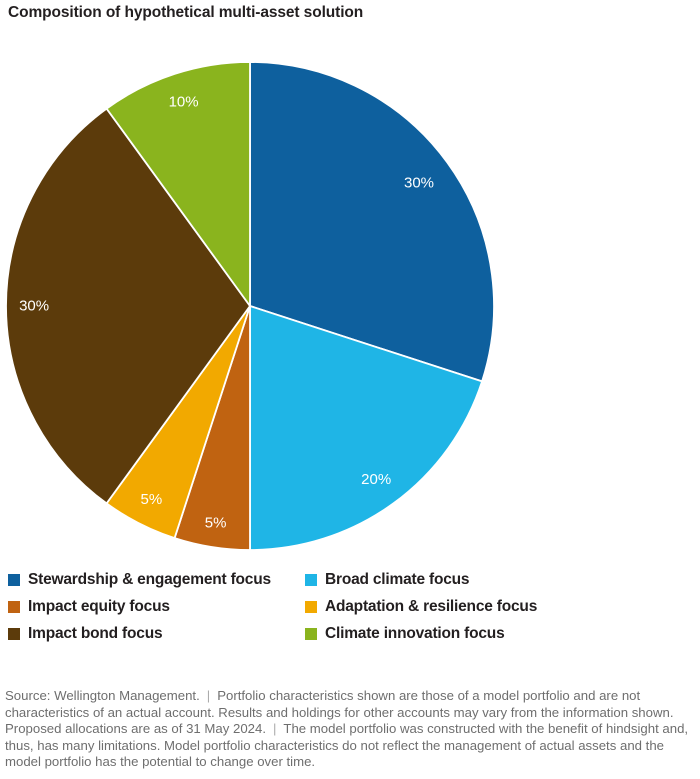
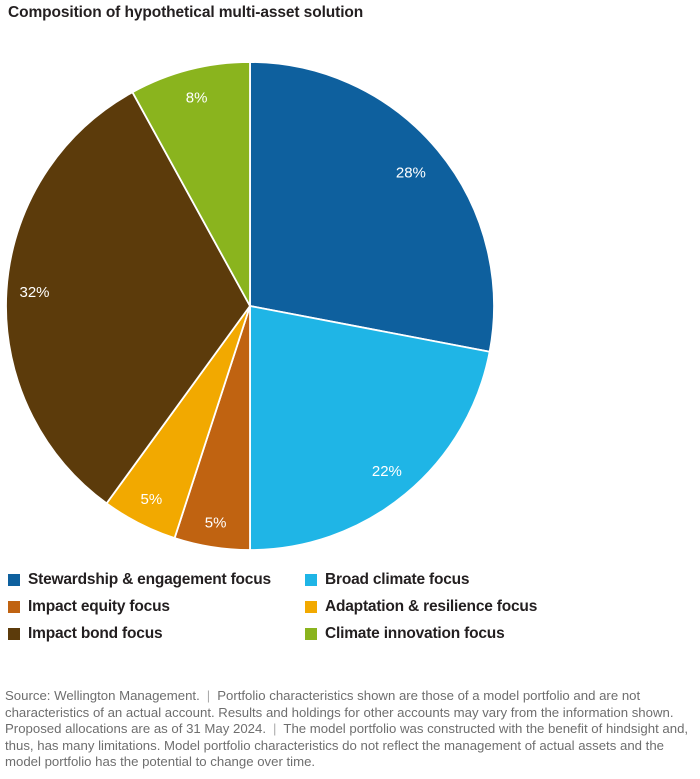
Stewardship & engagement focus: 30% -> 28%
Broad climate focus: 20% -> 22%
Impact bond focus: 30% -> 32%
Climate innovation focus: 10% -> 8%
